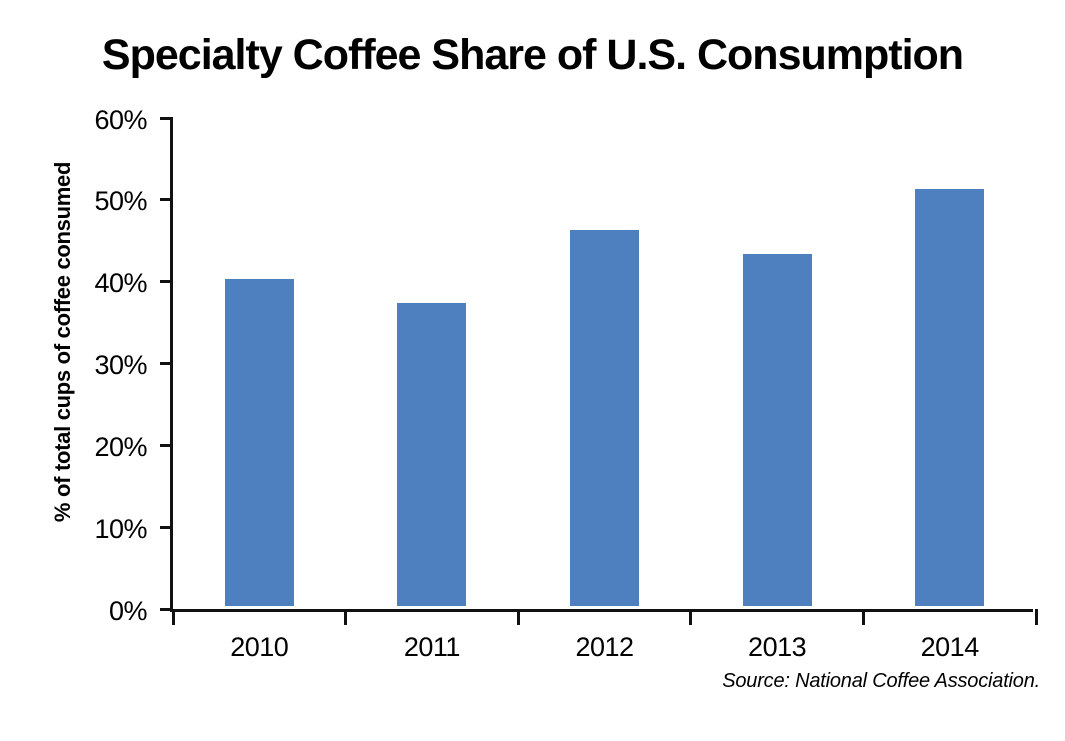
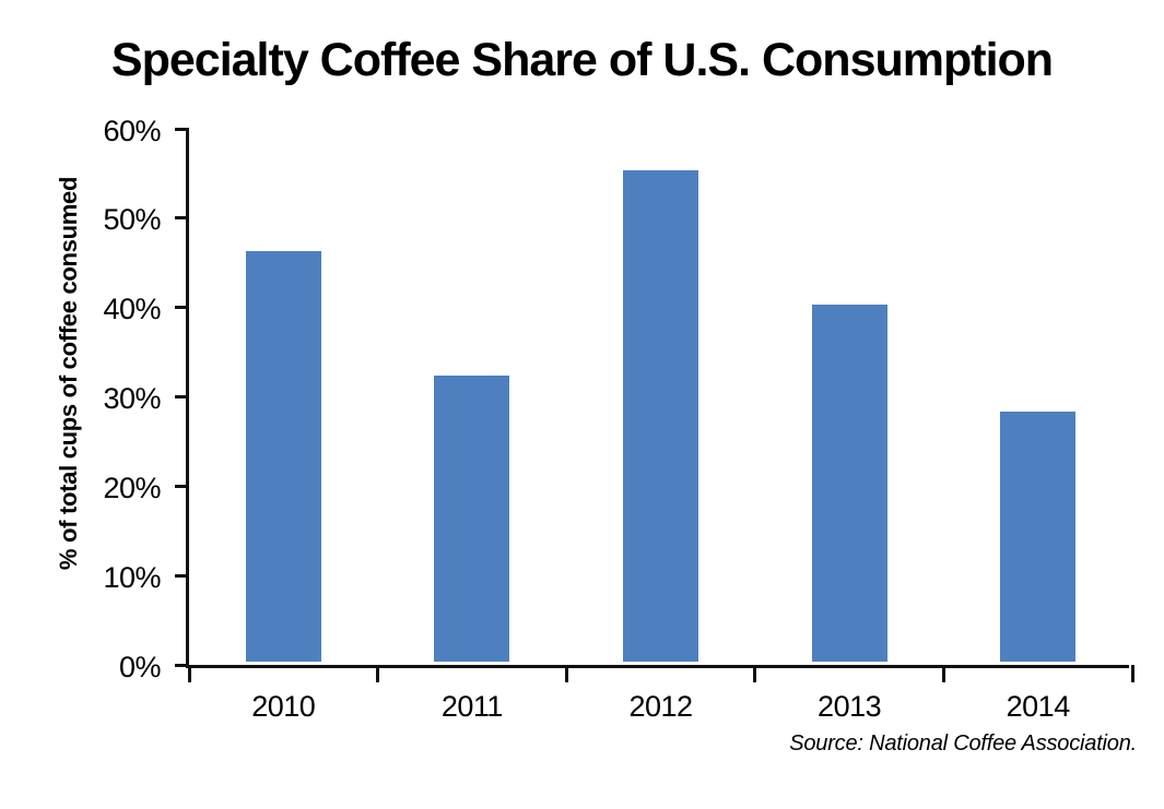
2010: 40% -> 46%
2011: 37% -> 32%
2012: 46% -> 55%
2013: 43% -> 40%
2014: 51% -> 28%
